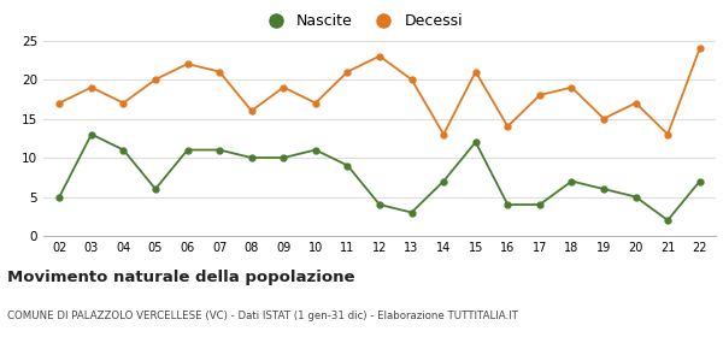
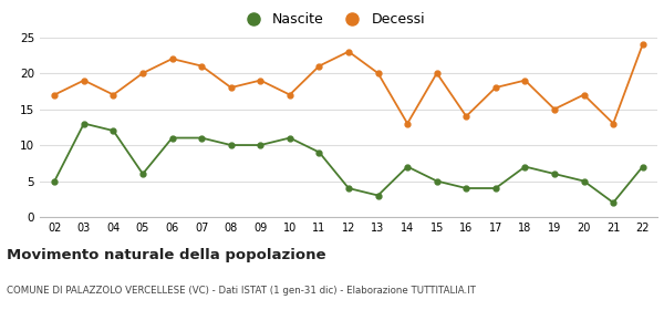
Nascite/04: 11 -> 12
Decessi/08: 16 -> 18
Nascite/15: 12 -> 5
Decessi/15: 21 -> 20
